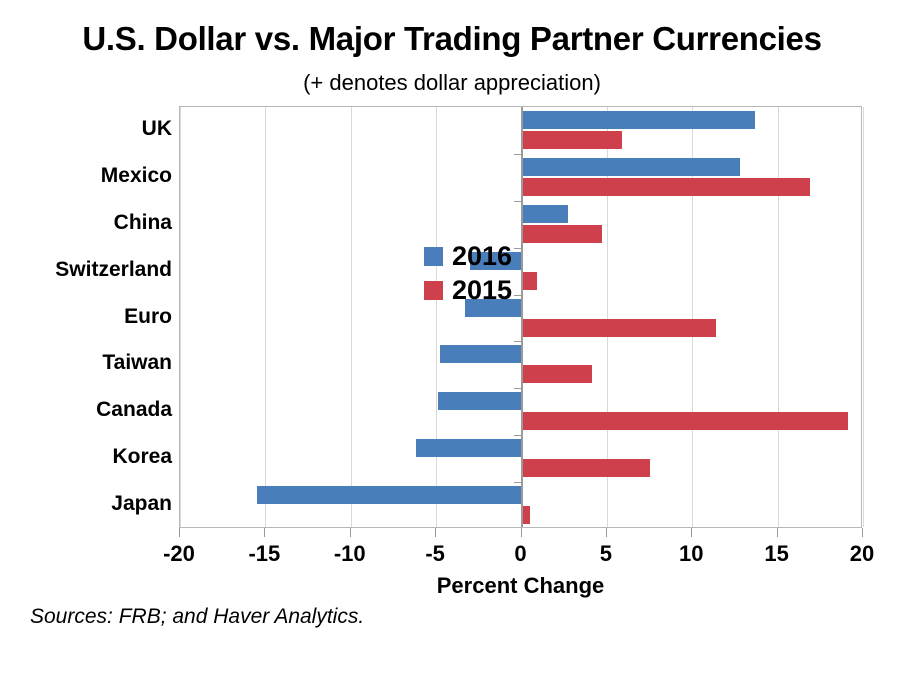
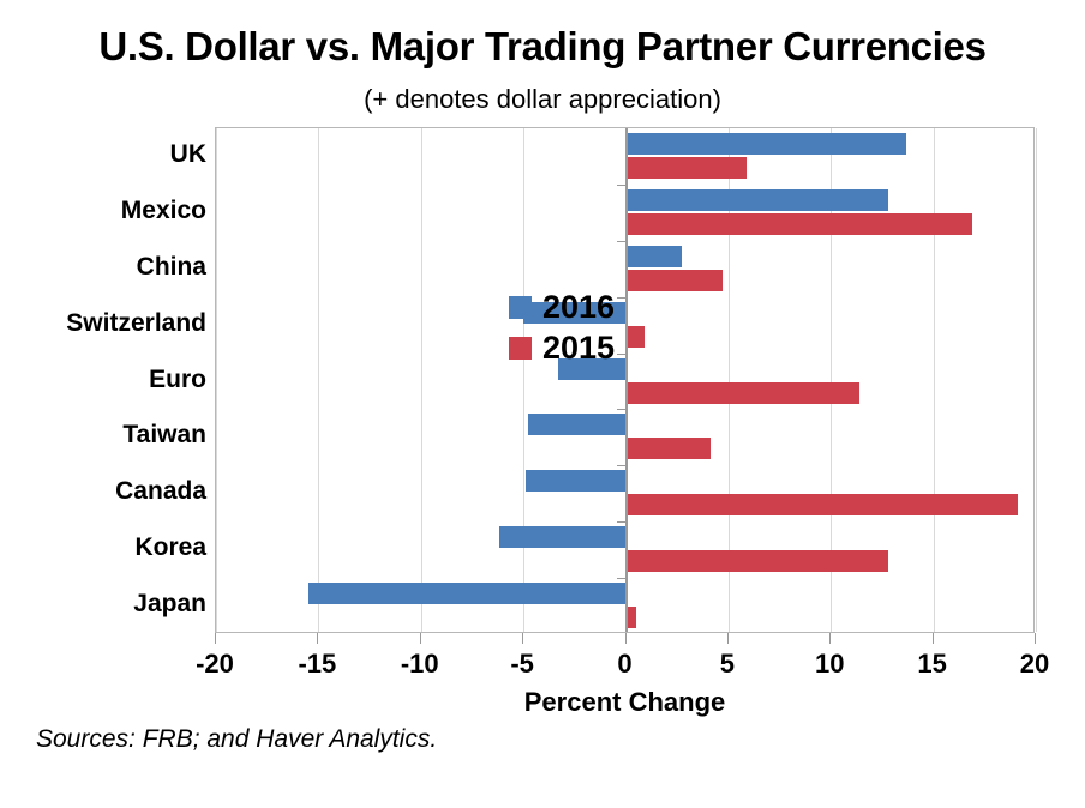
2016/Switzerland: -3.0 -> -5.0
2015/Korea: 7.5 -> 12.8
